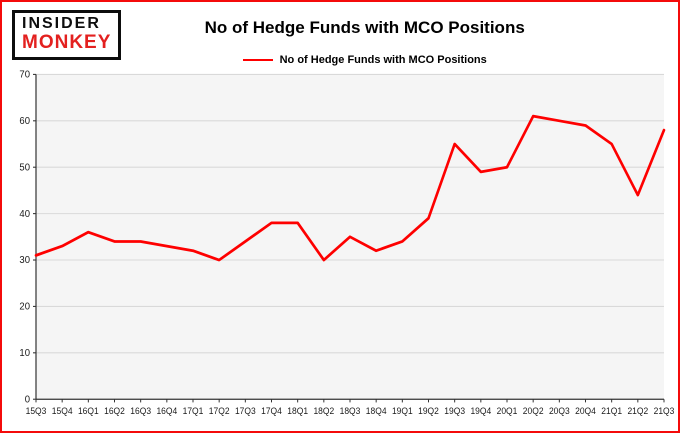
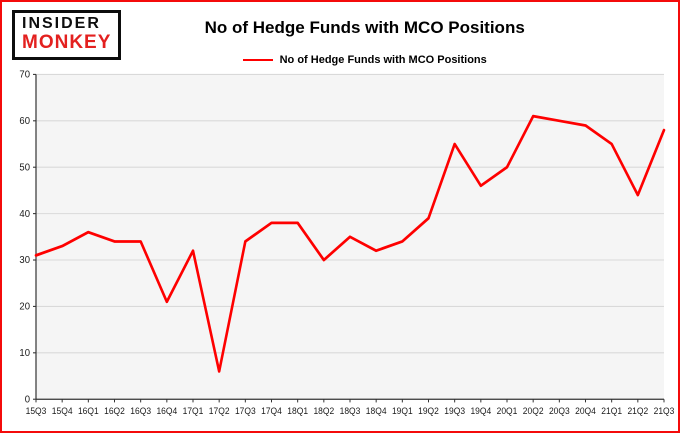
16Q4: 33 -> 21
17Q2: 30 -> 6
19Q4: 49 -> 46
